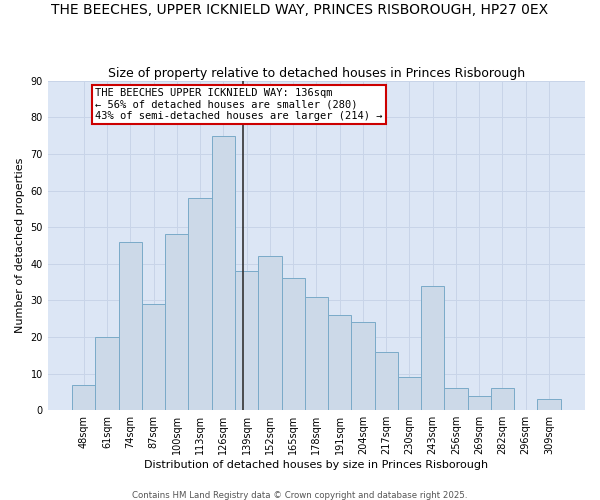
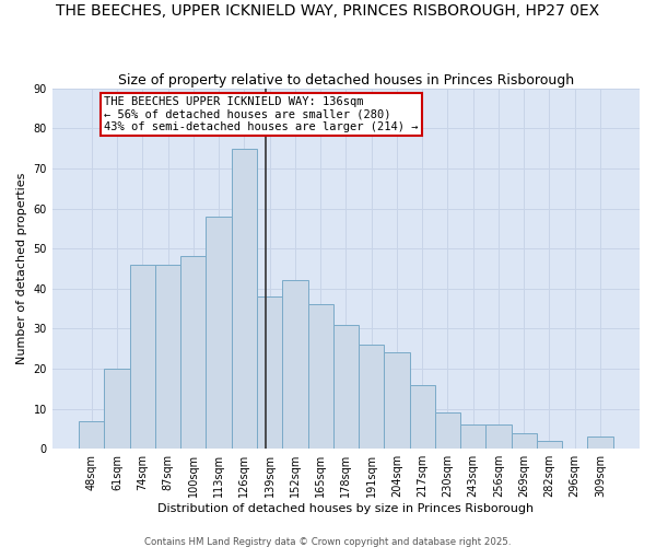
87sqm: 29 -> 46
243sqm: 34 -> 6
282sqm: 6 -> 2
